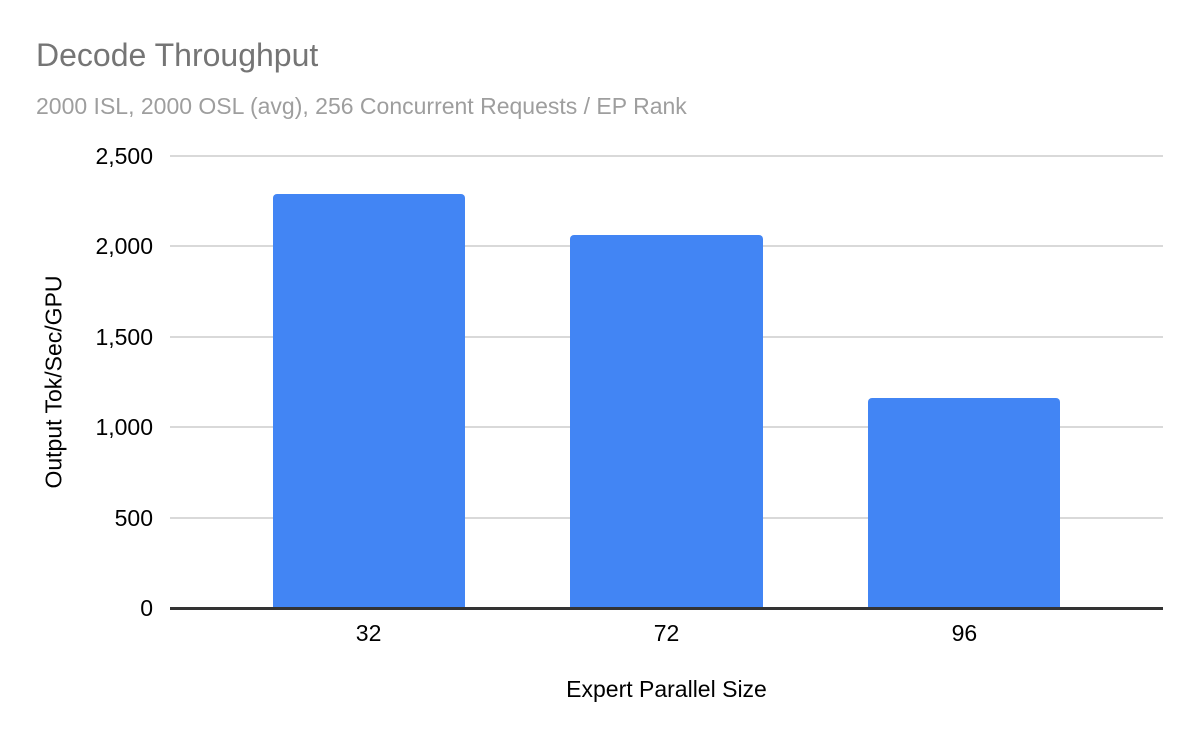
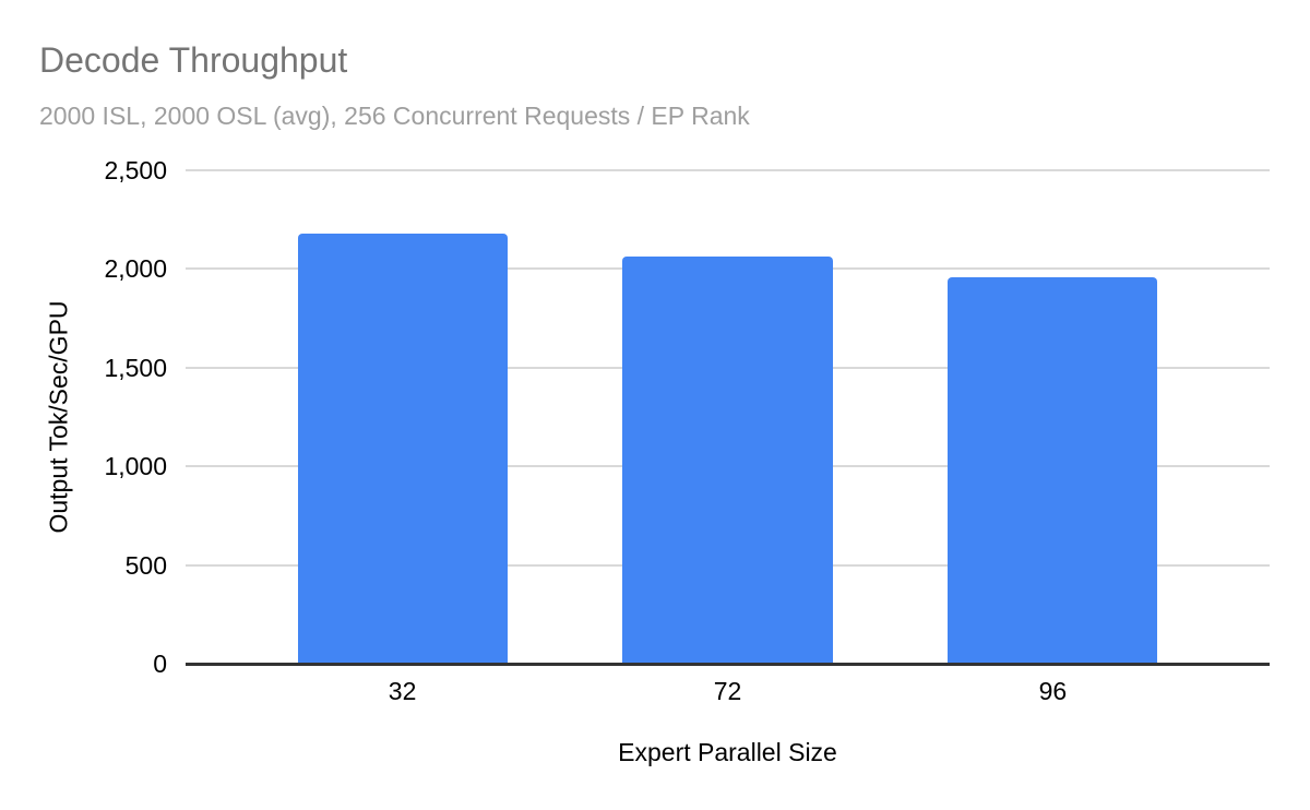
32: 2290 -> 2180
96: 1160 -> 1960
